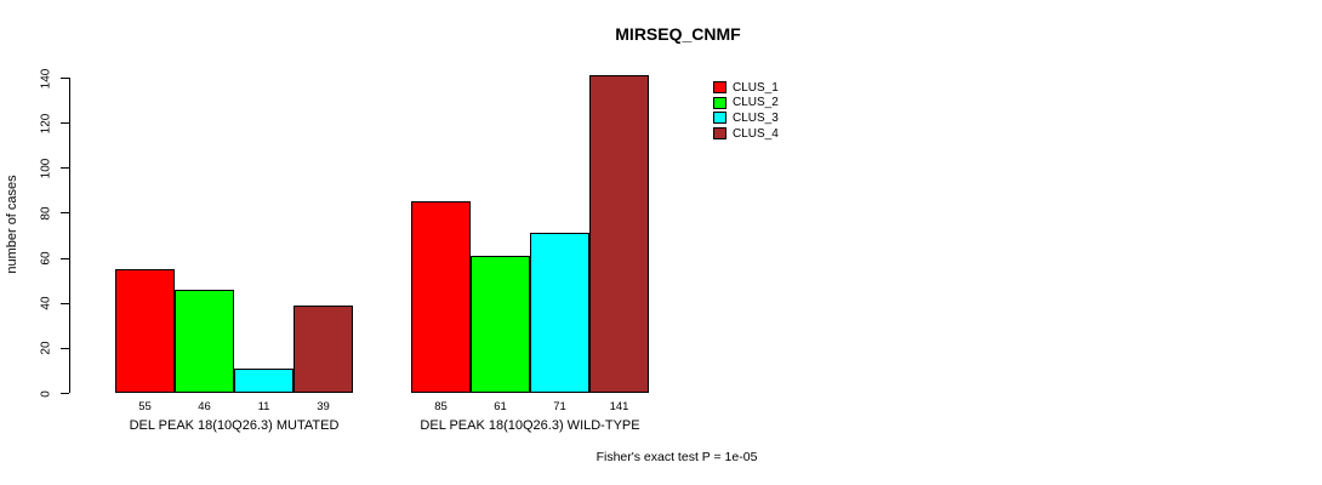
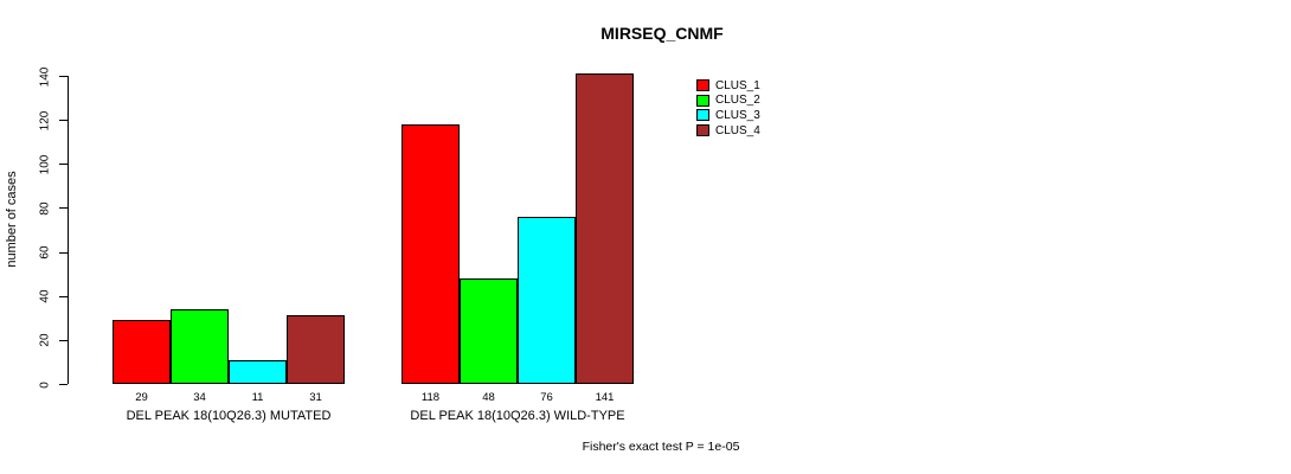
CLUS_1/DEL PEAK 18(10Q26.3) MUTATED: 55 -> 29
CLUS_2/DEL PEAK 18(10Q26.3) MUTATED: 46 -> 34
CLUS_4/DEL PEAK 18(10Q26.3) MUTATED: 39 -> 31
CLUS_1/DEL PEAK 18(10Q26.3) WILD-TYPE: 85 -> 118
CLUS_2/DEL PEAK 18(10Q26.3) WILD-TYPE: 61 -> 48
CLUS_3/DEL PEAK 18(10Q26.3) WILD-TYPE: 71 -> 76
